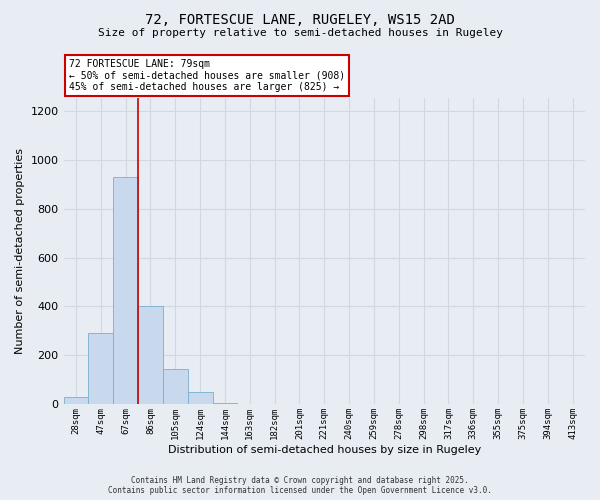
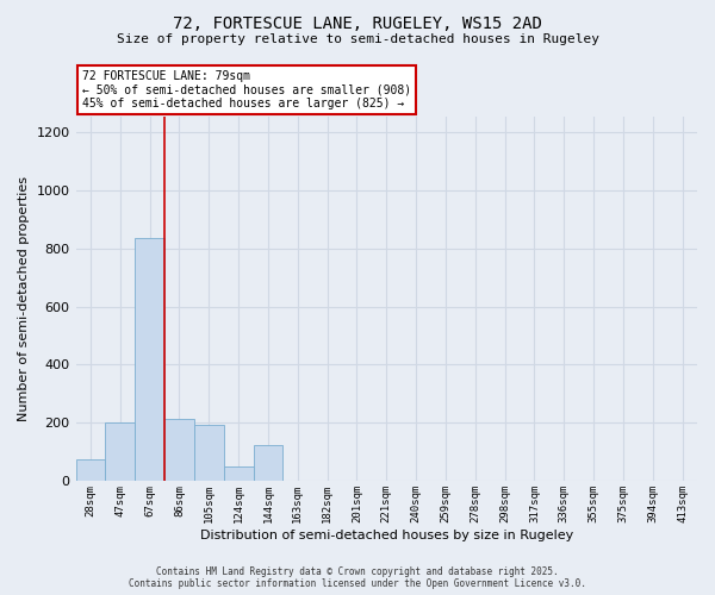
28sqm: 30 -> 75
47sqm: 290 -> 200
67sqm: 930 -> 835
86sqm: 400 -> 215
105sqm: 145 -> 195
144sqm: 5 -> 125
